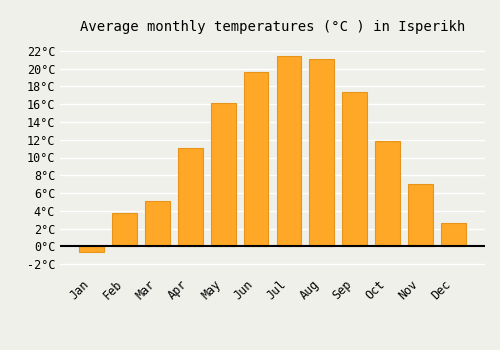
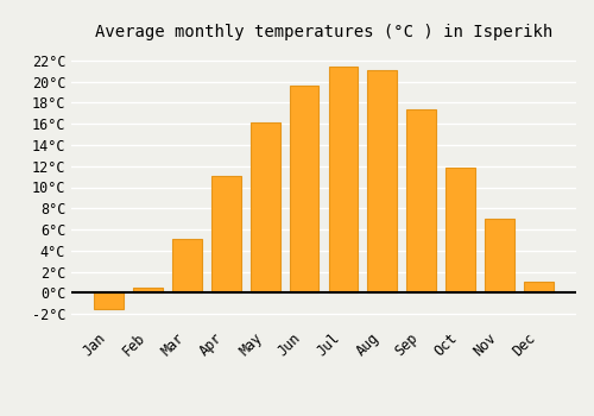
Jan: -0.6°C -> -1.5°C
Feb: 3.8°C -> 0.5°C
Dec: 2.6°C -> 1.1°C
